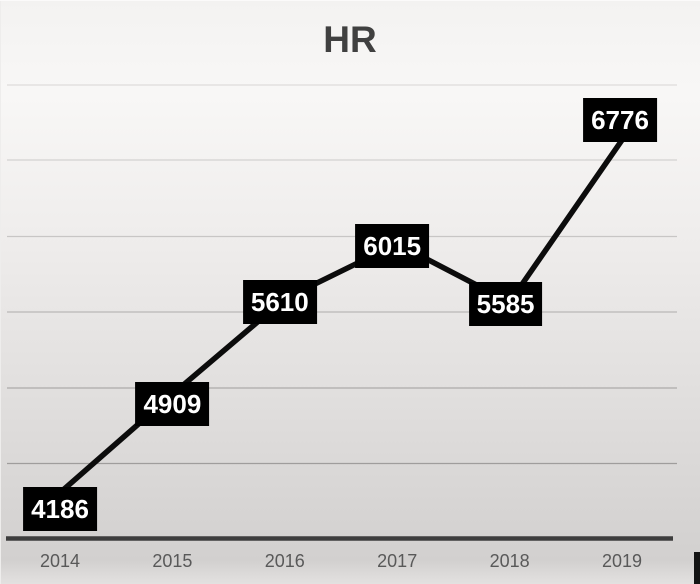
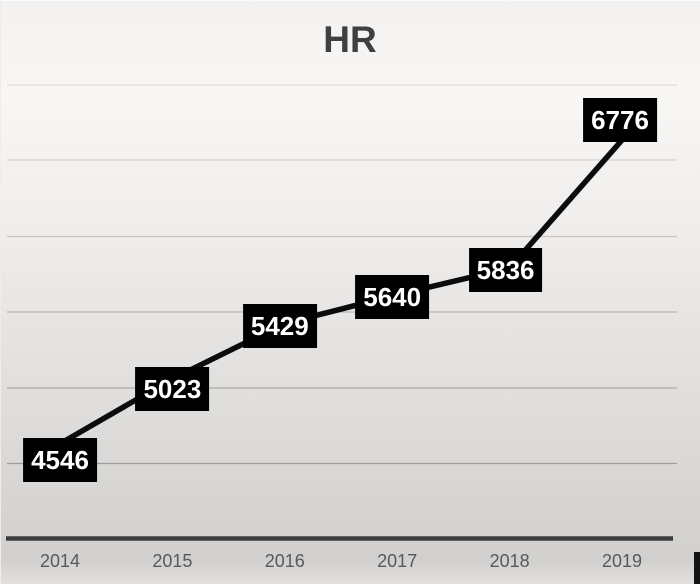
2014: 4186 -> 4546
2015: 4909 -> 5023
2016: 5610 -> 5429
2017: 6015 -> 5640
2018: 5585 -> 5836
